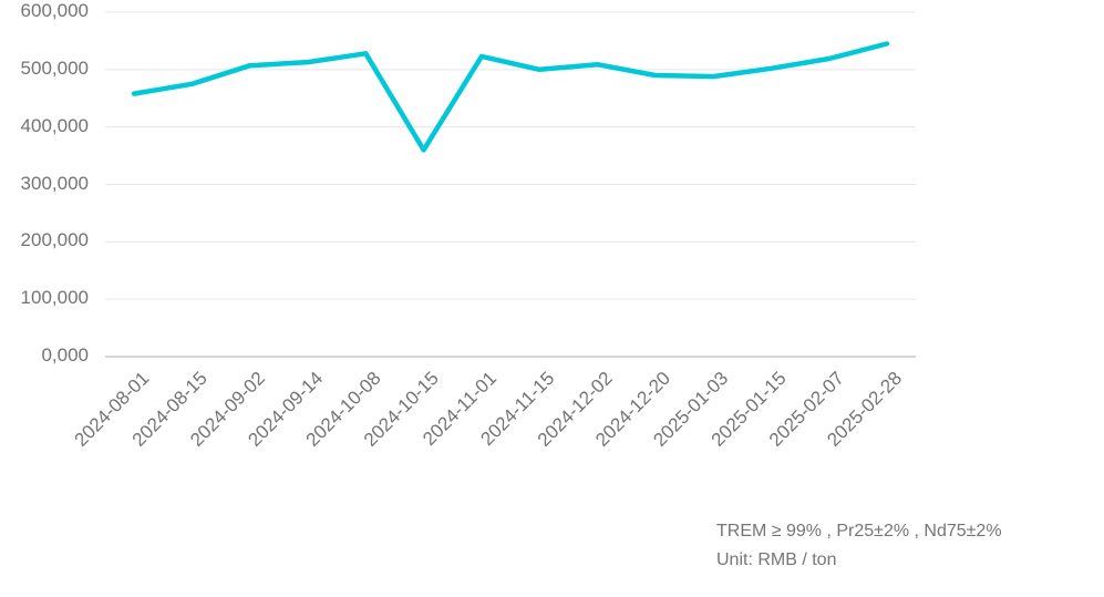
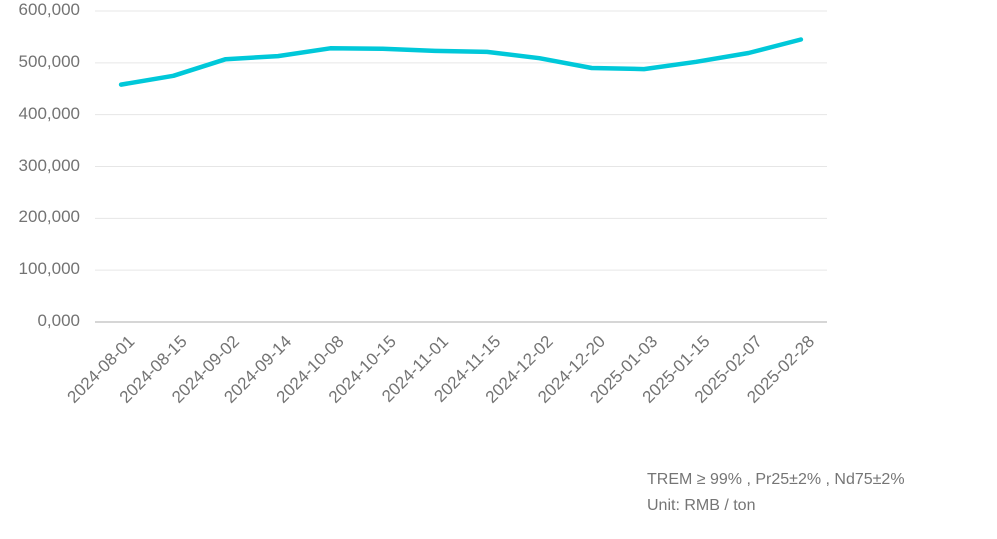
2024-10-15: 360000 -> 530000
2024-11-15: 500000 -> 520000
